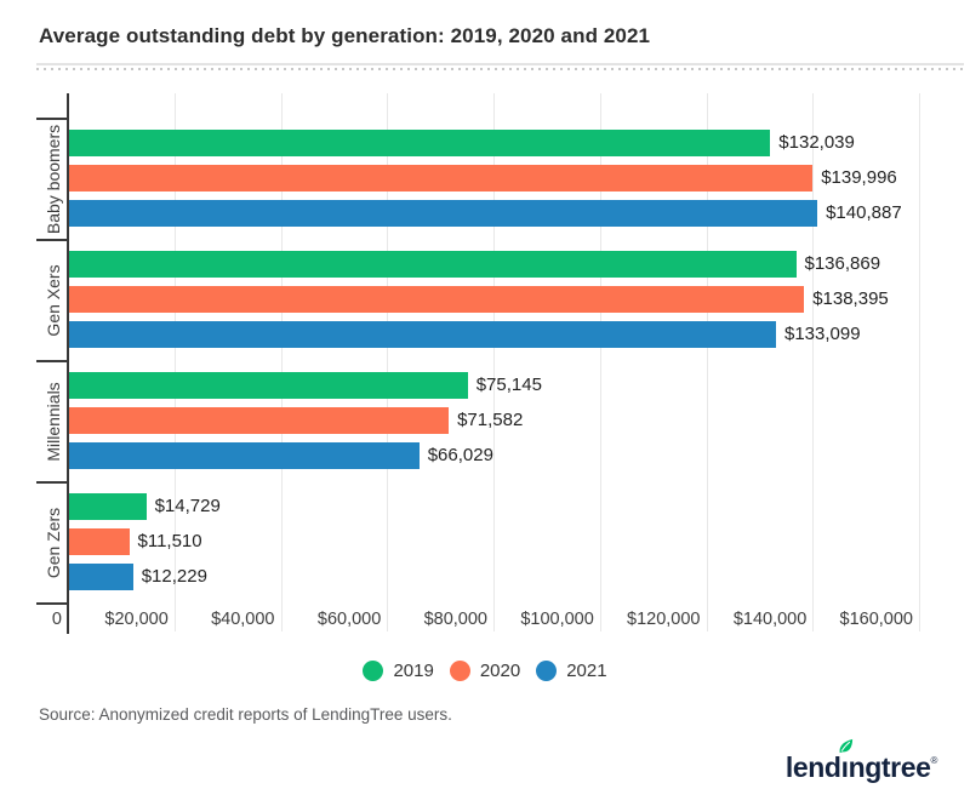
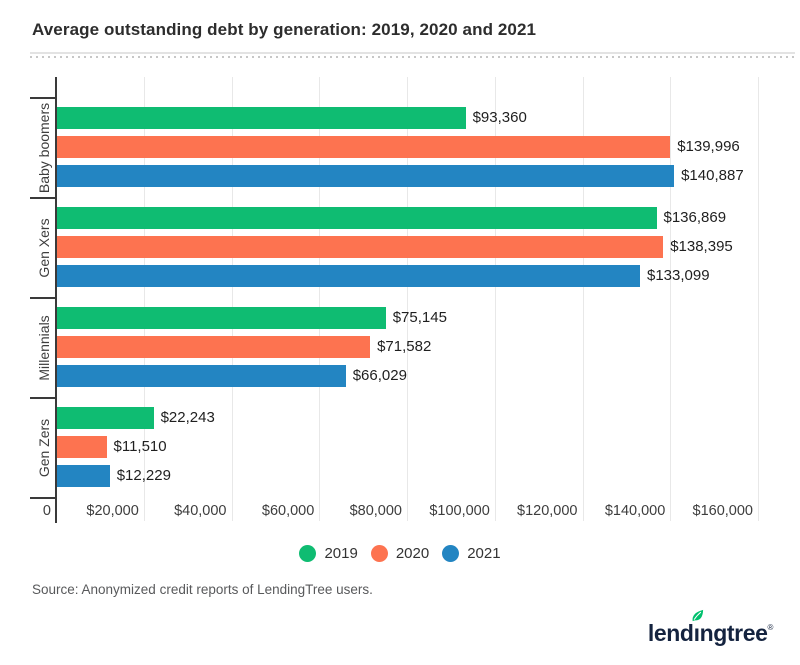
2019/Baby boomers: $132,039 -> $93,360
2019/Gen Zers: $14,729 -> $22,243
